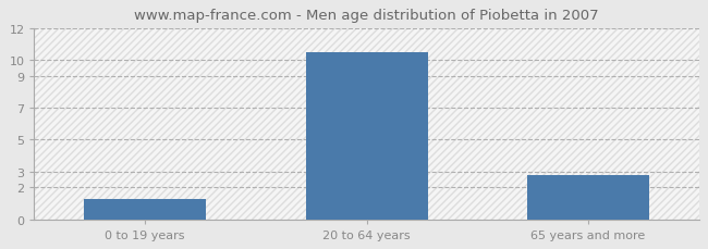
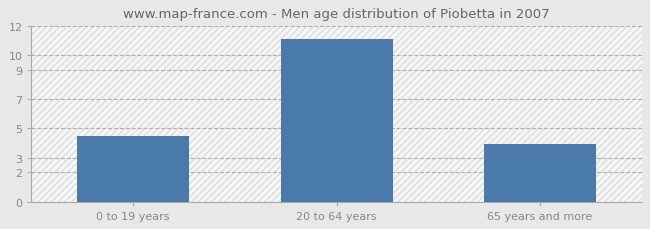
0 to 19 years: 1.3 -> 4.5
20 to 64 years: 10.5 -> 11.1
65 years and more: 2.8 -> 3.9
